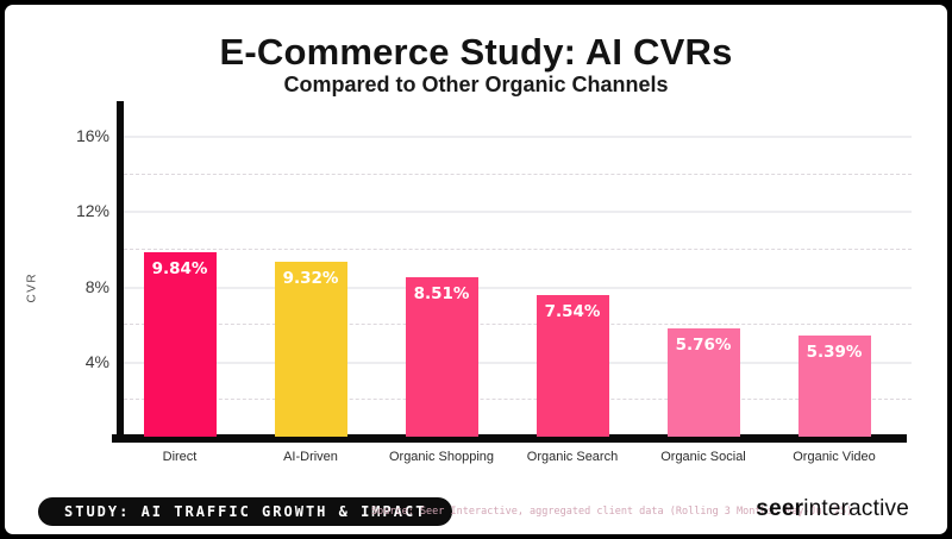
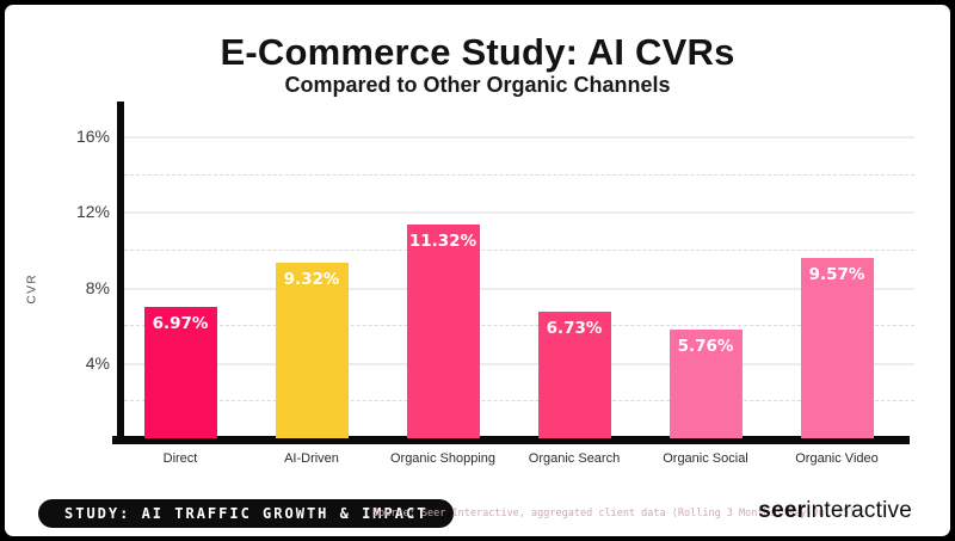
Direct: 9.84% -> 6.97%
Organic Shopping: 8.51% -> 11.32%
Organic Search: 7.54% -> 6.73%
Organic Video: 5.39% -> 9.57%
